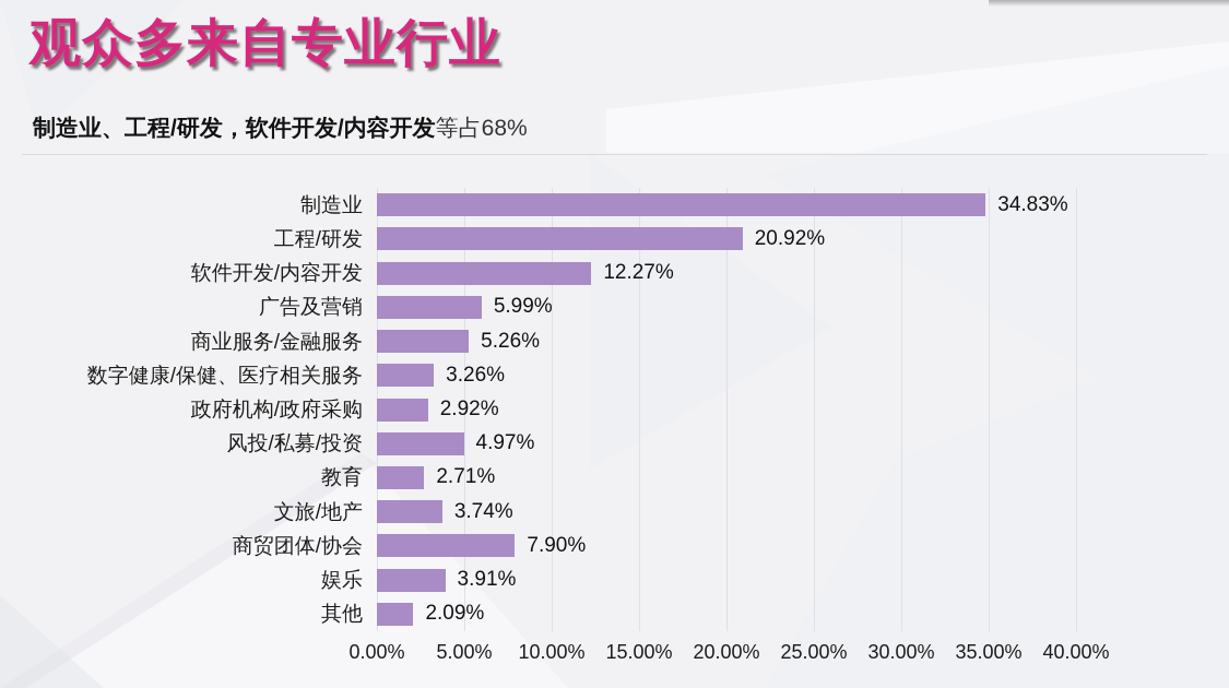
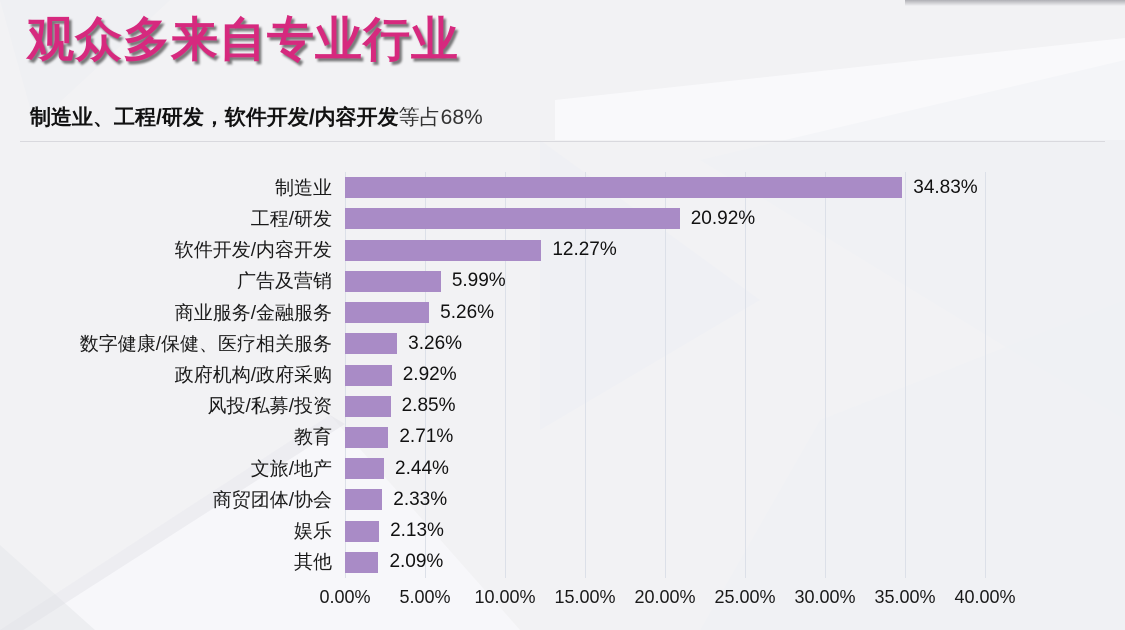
风投/私募/投资: 4.97% -> 2.85%
文旅/地产: 3.74% -> 2.44%
商贸团体/协会: 7.90% -> 2.33%
娱乐: 3.91% -> 2.13%
